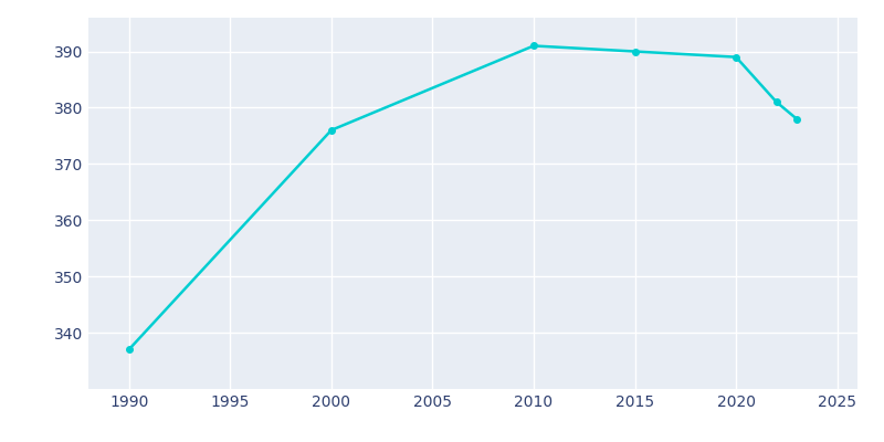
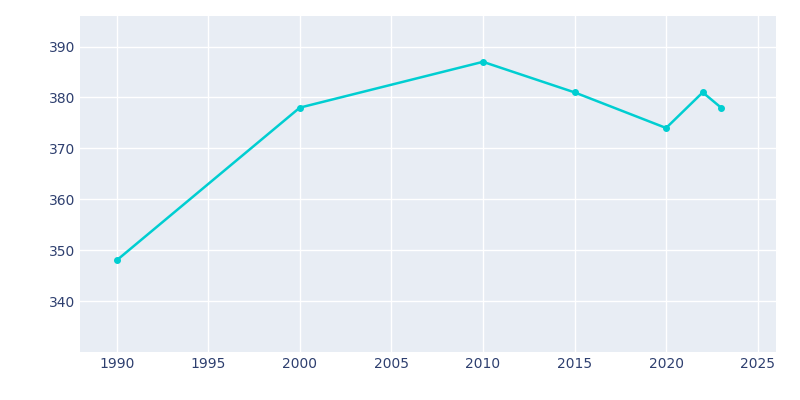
1990: 337 -> 348
2000: 376 -> 378
2010: 391 -> 387
2015: 390 -> 381
2020: 389 -> 374
